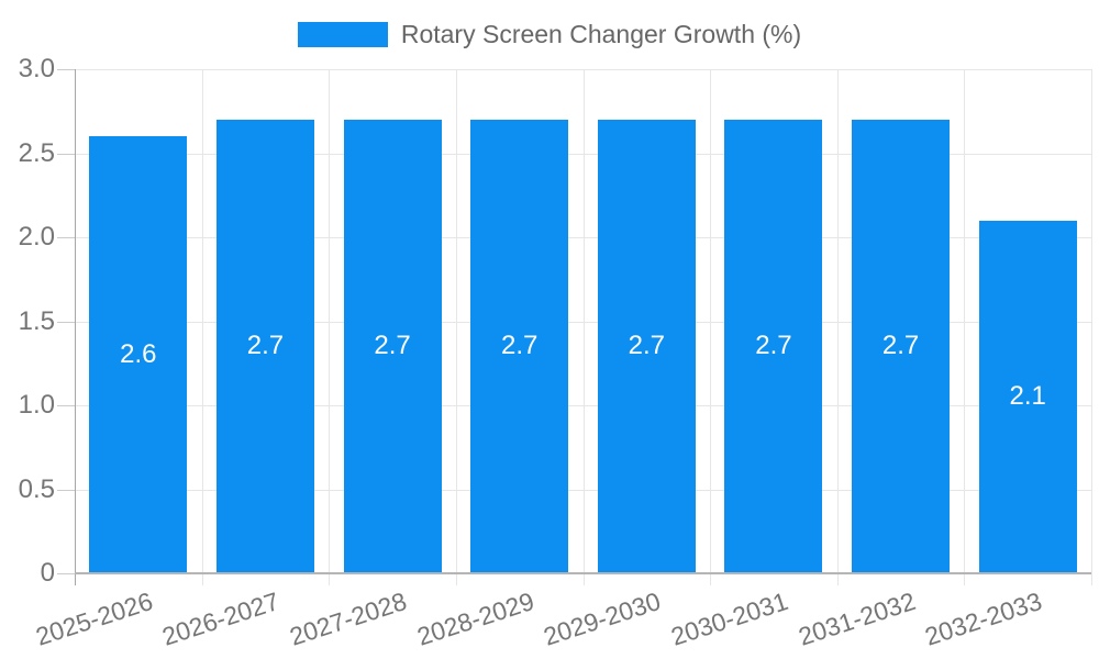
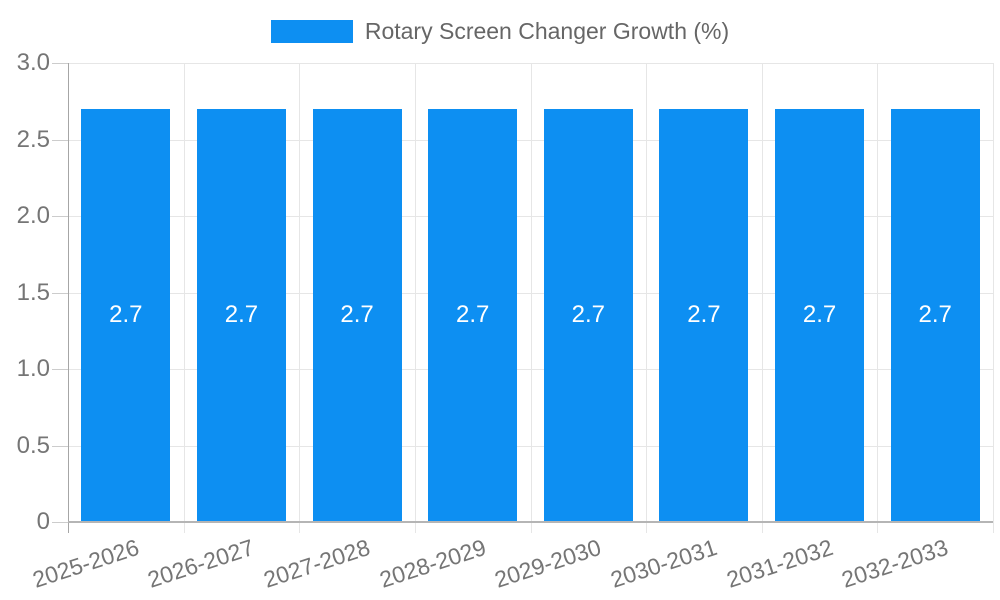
2025-2026: 2.6 -> 2.7
2032-2033: 2.1 -> 2.7
